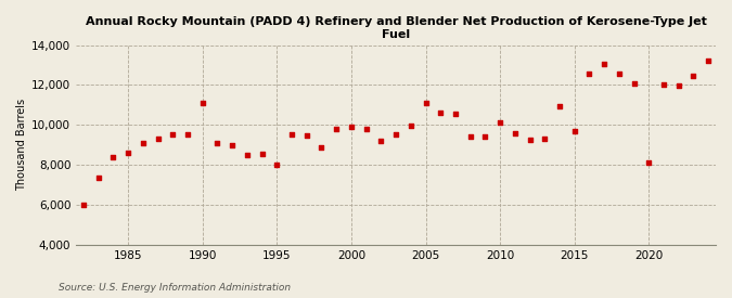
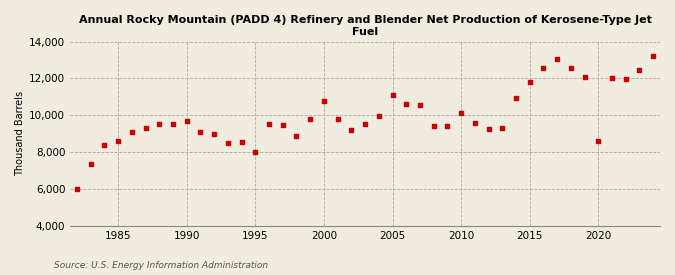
1990: 11,100 -> 9,700
2000: 9,900 -> 10,800
2015: 9,700 -> 11,800
2020: 8,100 -> 8,600
